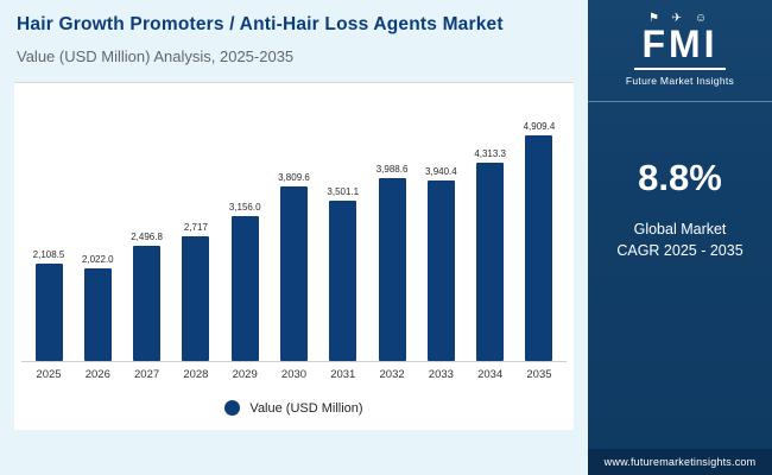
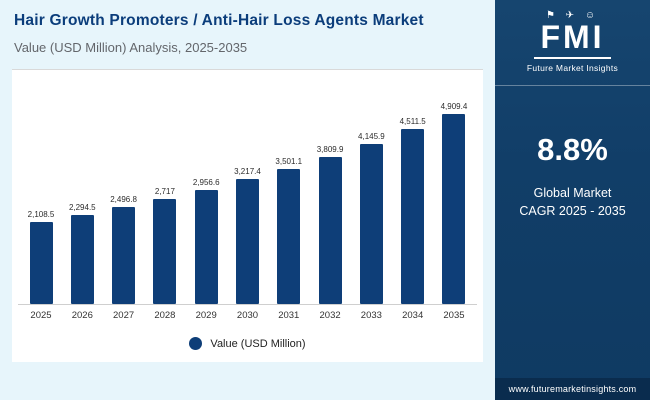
2026: 2,022.0 -> 2,294.5
2029: 3,156.0 -> 2,956.6
2030: 3,809.6 -> 3,217.4
2032: 3,988.6 -> 3,809.9
2033: 3,940.4 -> 4,145.9
2034: 4,313.3 -> 4,511.5
